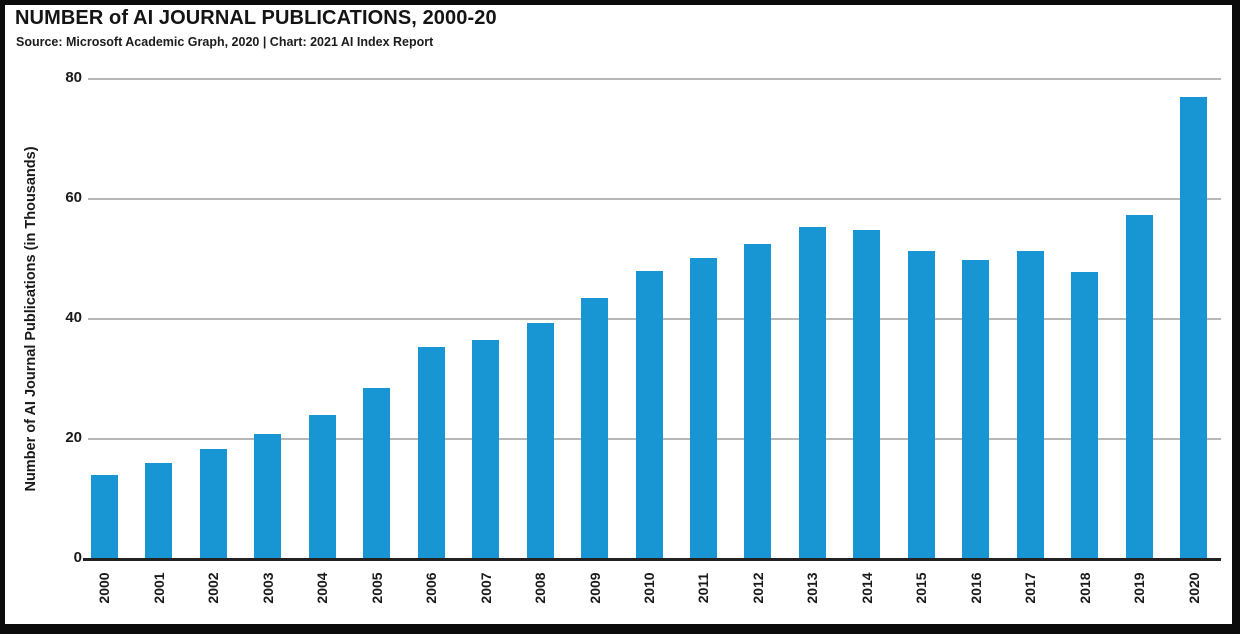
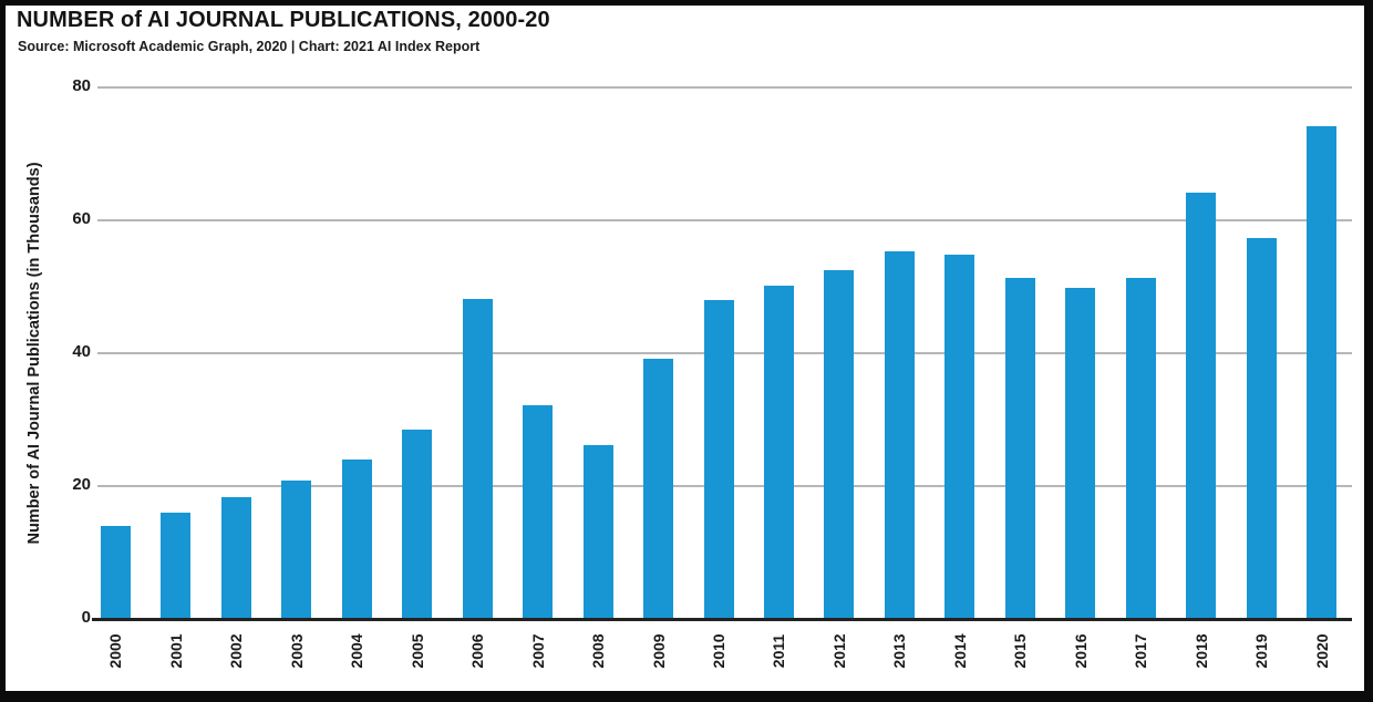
2006: 35 -> 48
2007: 36 -> 32
2008: 39 -> 26
2009: 43 -> 39
2018: 48 -> 64
2020: 77 -> 74
